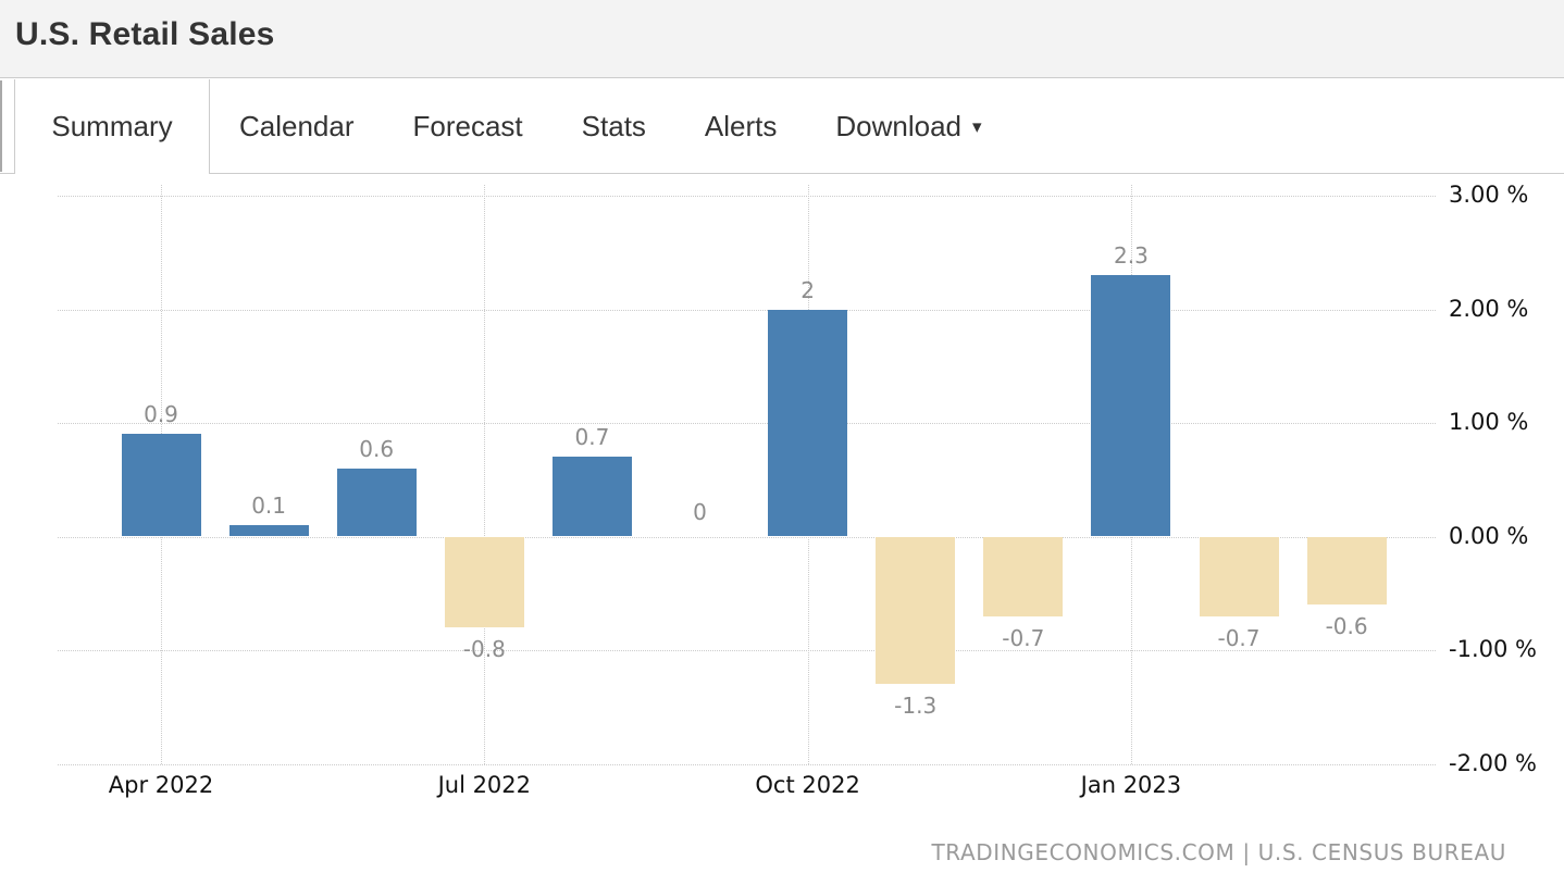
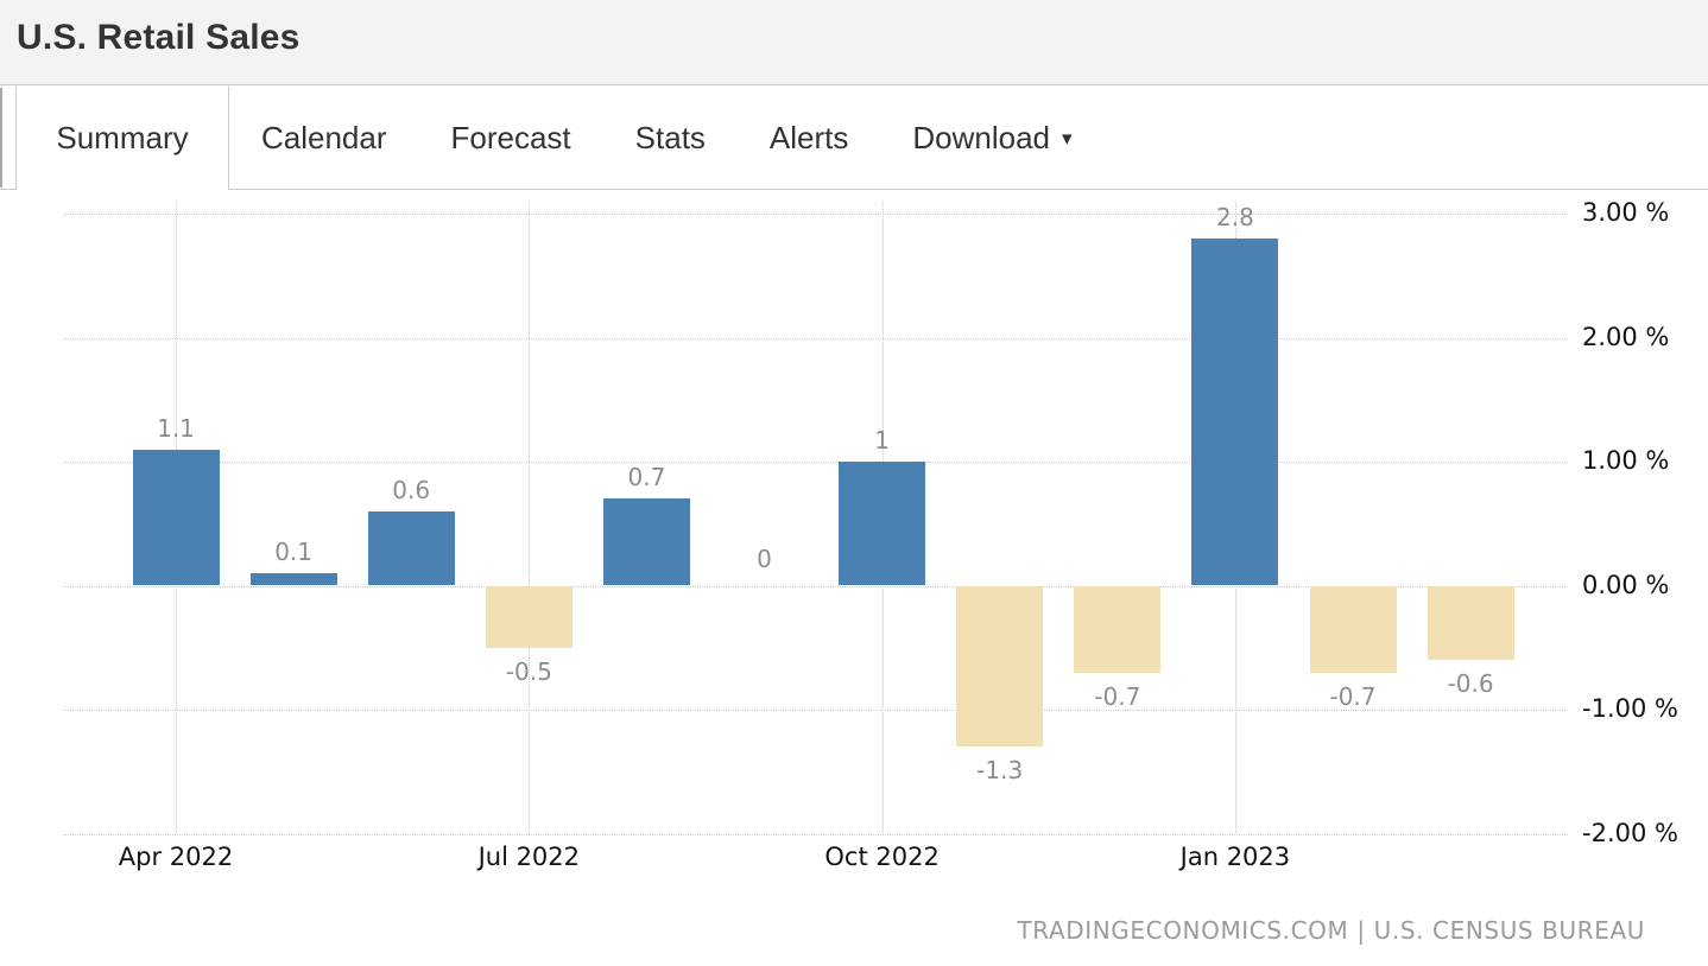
Apr 2022: 0.9 -> 1.1
Jul 2022: -0.8 -> -0.5
Oct 2022: 2 -> 1
Jan 2023: 2.3 -> 2.8
